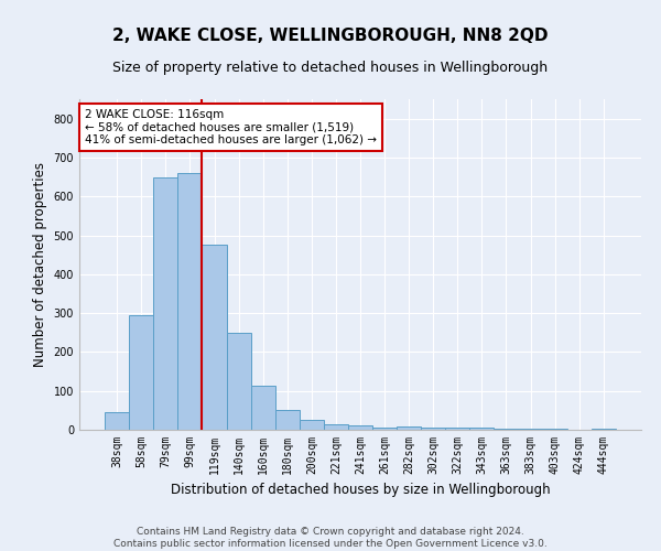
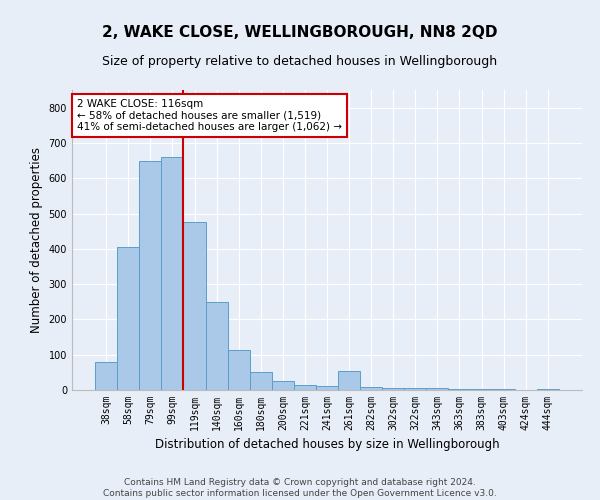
38sqm: 45 -> 80
58sqm: 295 -> 405
261sqm: 5 -> 55
